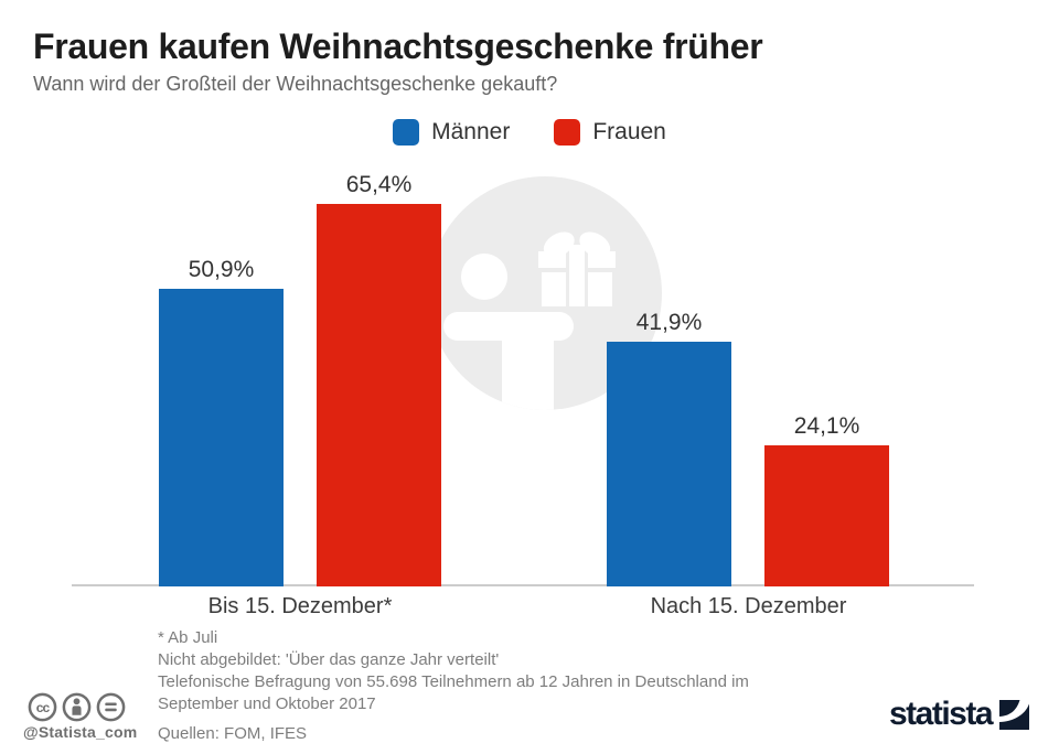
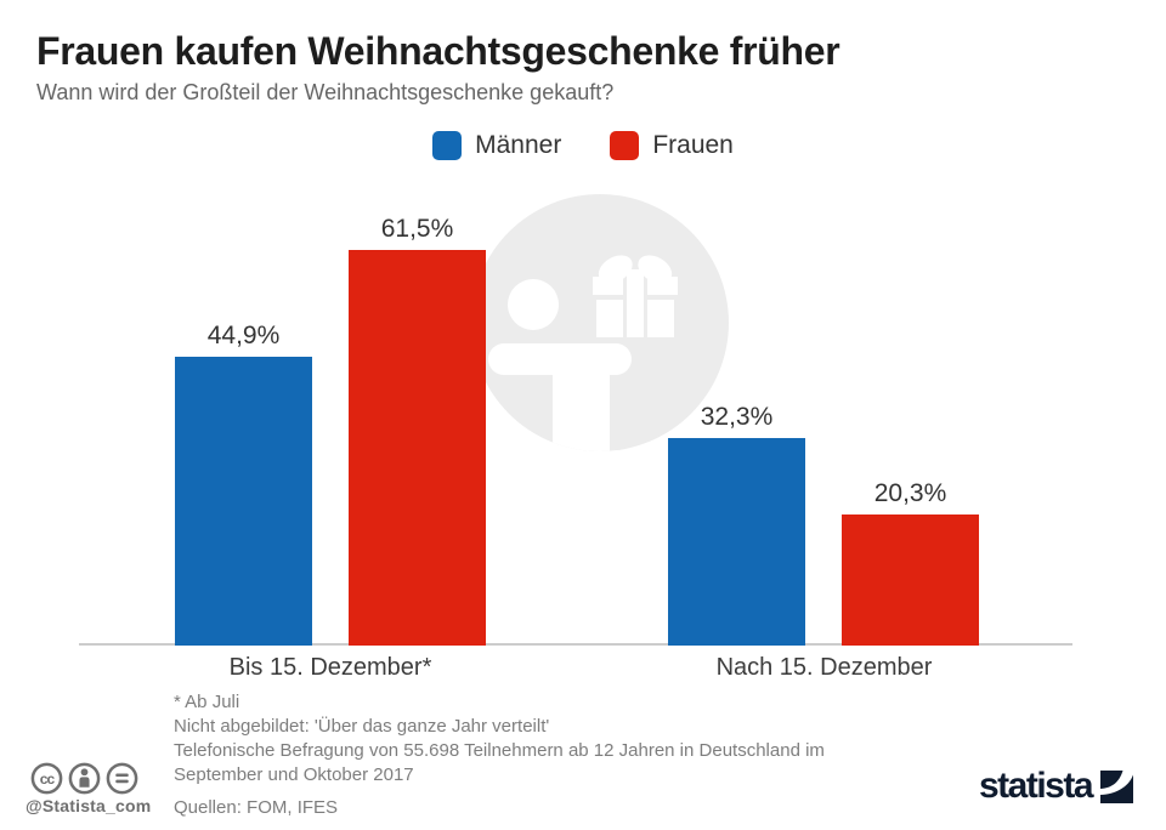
Männer/Bis 15. Dezember*: 50,9% -> 44,9%
Frauen/Bis 15. Dezember*: 65,4% -> 61,5%
Männer/Nach 15. Dezember: 41,9% -> 32,3%
Frauen/Nach 15. Dezember: 24,1% -> 20,3%
